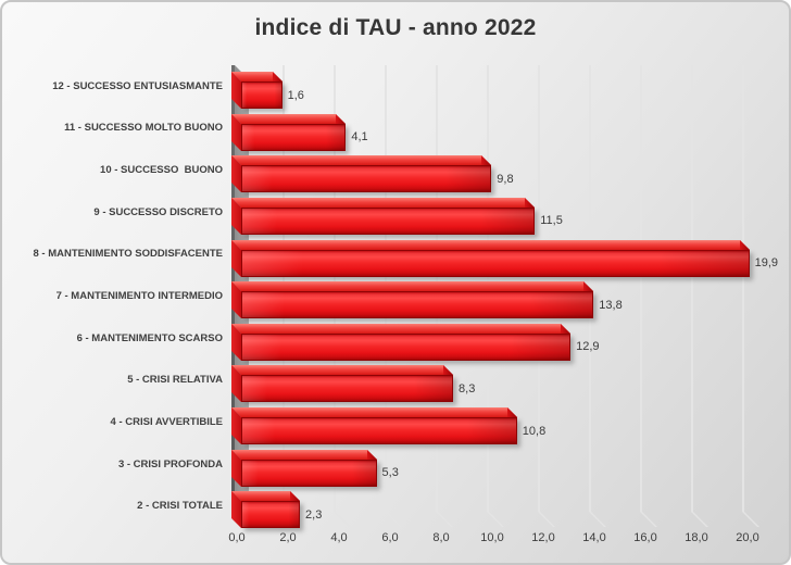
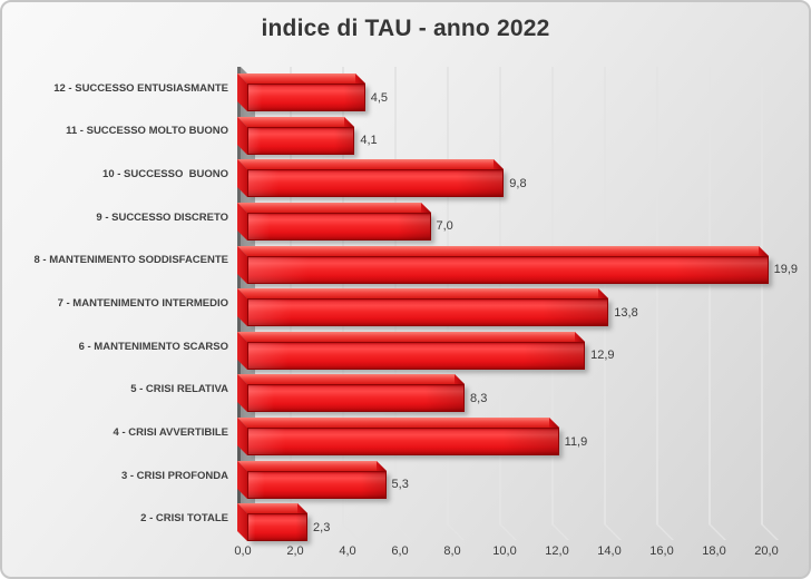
12 - SUCCESSO ENTUSIASMANTE: 1,6 -> 4,5
9 - SUCCESSO DISCRETO: 11,5 -> 7,0
4 - CRISI AVVERTIBILE: 10,8 -> 11,9
